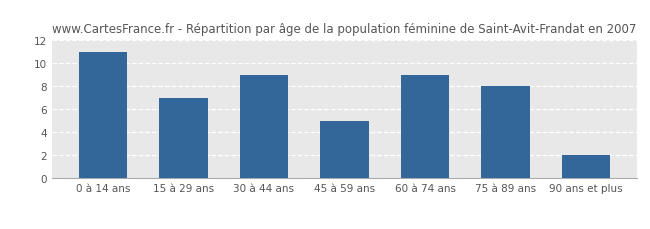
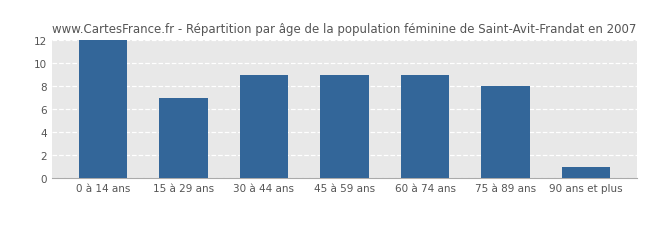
0 à 14 ans: 11 -> 12
45 à 59 ans: 5 -> 9
90 ans et plus: 2 -> 1
